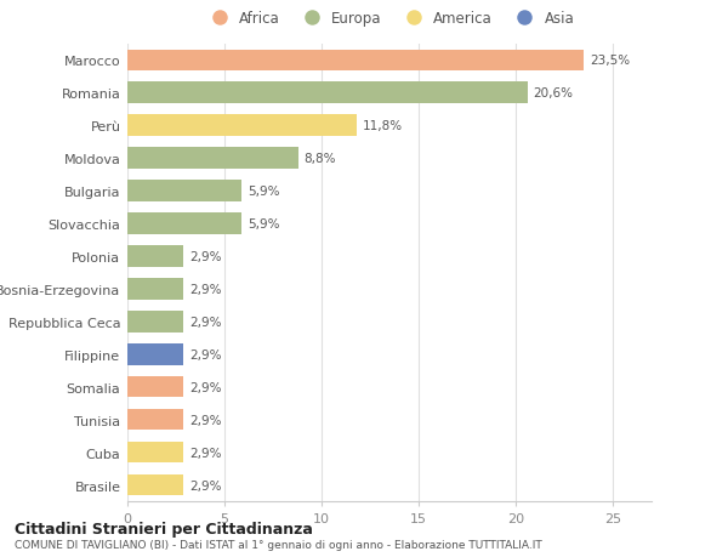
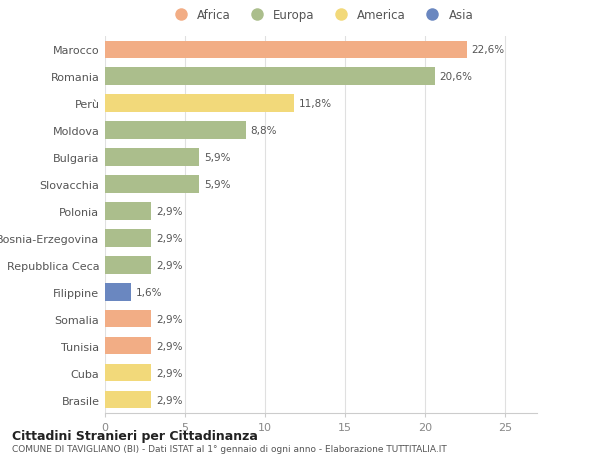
Marocco: 23,5% -> 22,6%
Filippine: 2,9% -> 1,6%
